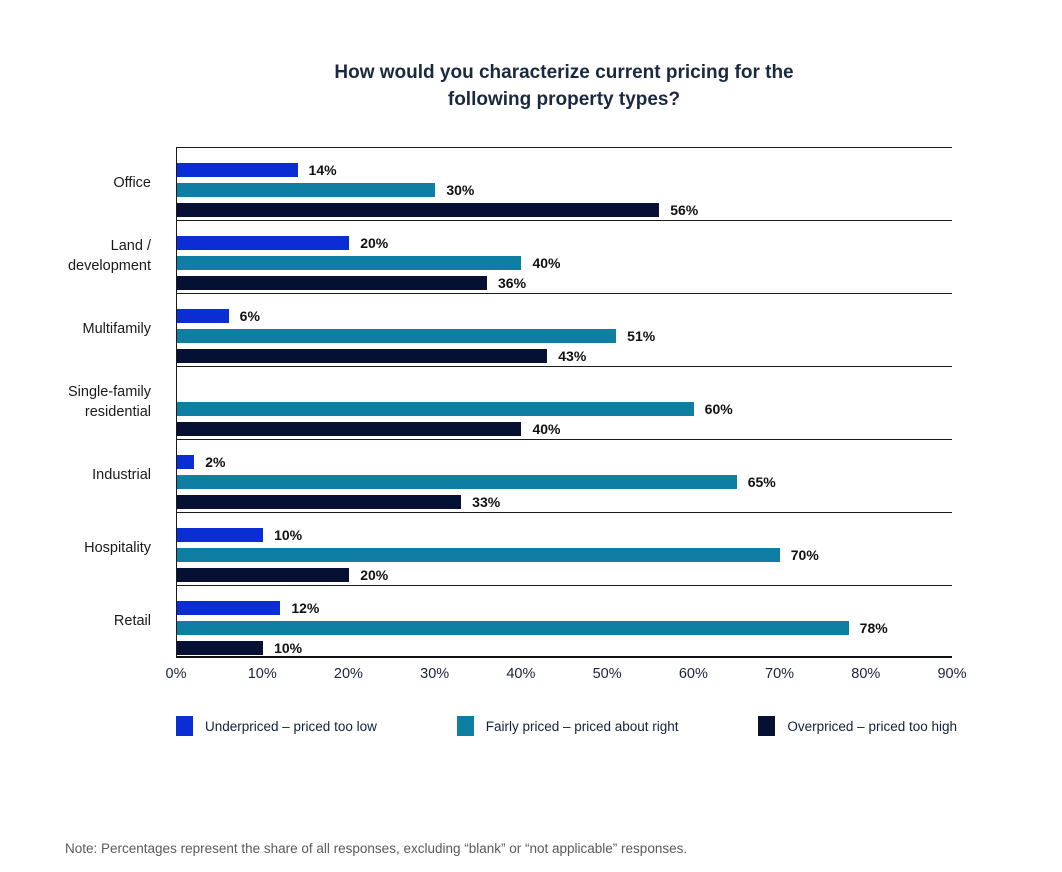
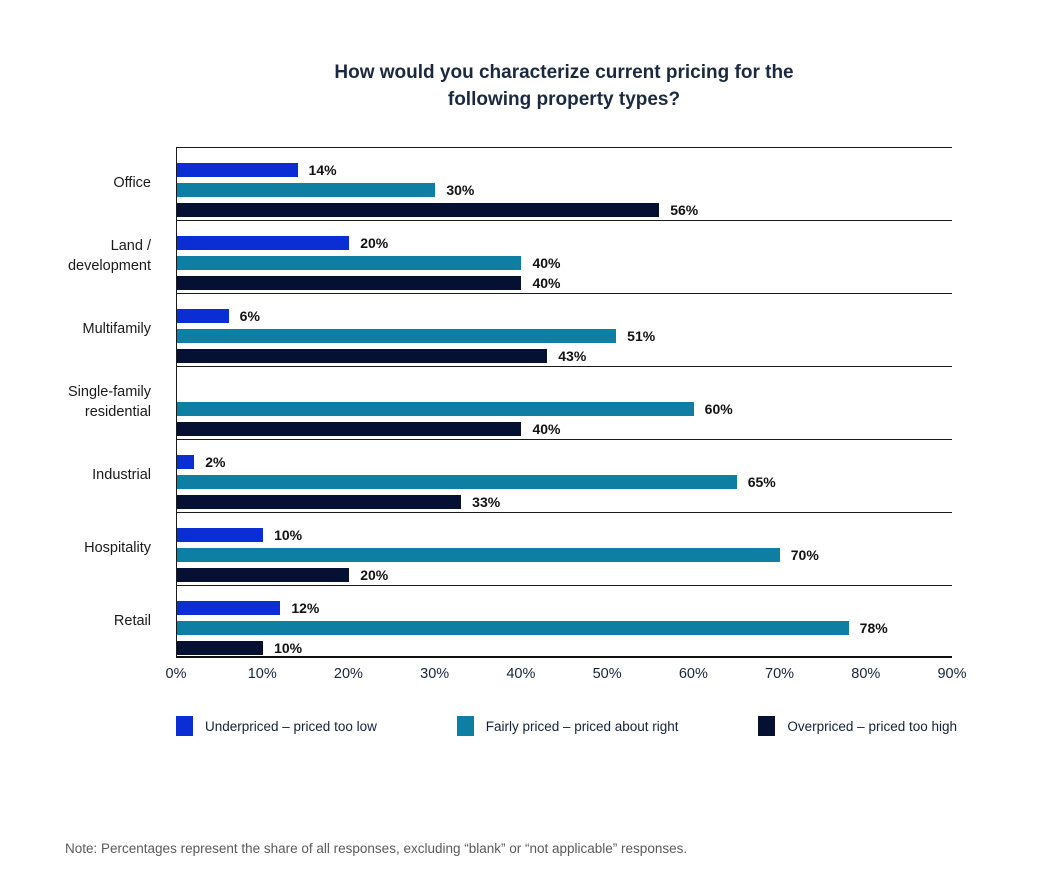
Overpriced – priced too high/Land / development: 36% -> 40%
